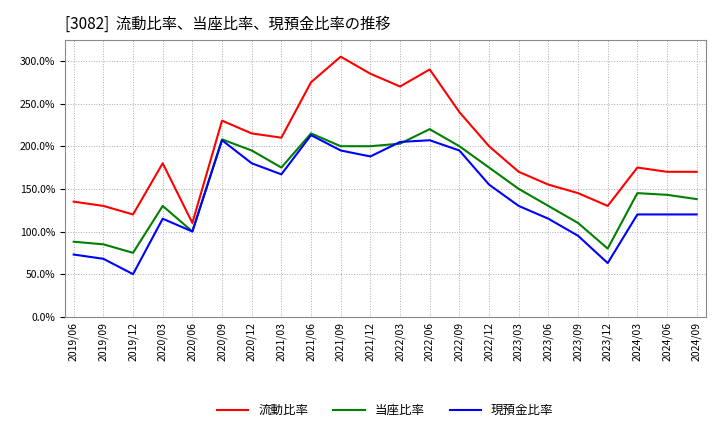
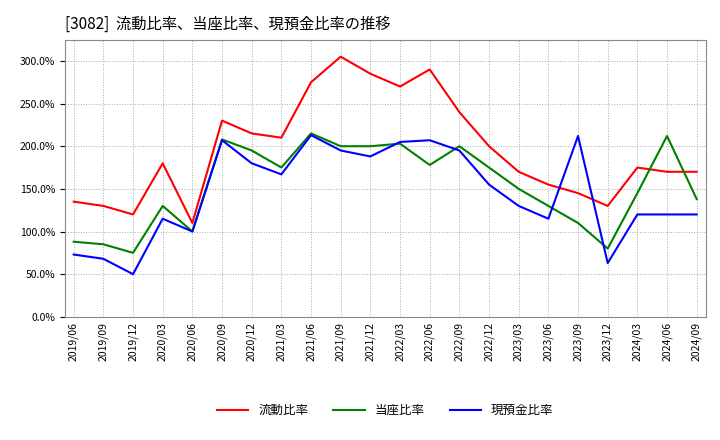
当座比率/2022/06: 220% -> 178%
現預金比率/2023/09: 95% -> 212%
当座比率/2024/06: 143% -> 212%
